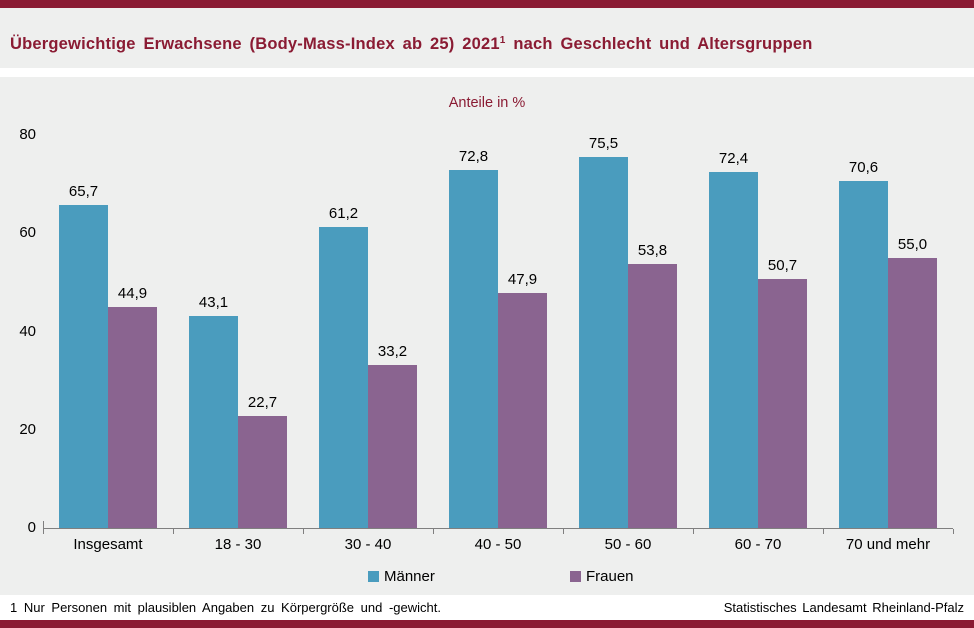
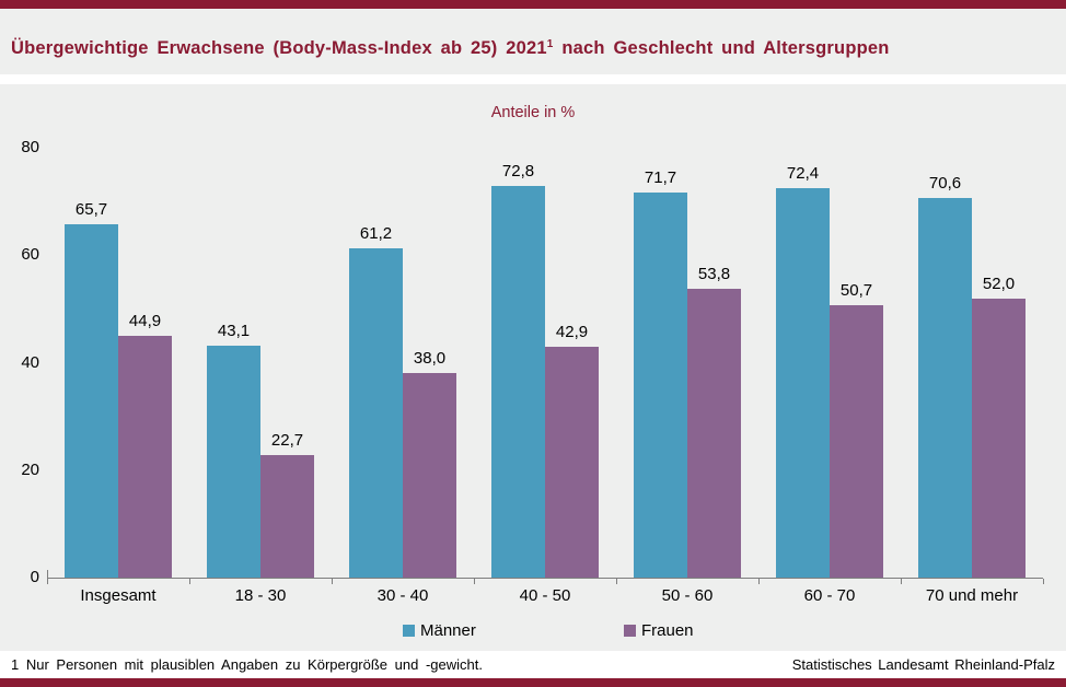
Frauen/30 - 40: 33,2 -> 38,0
Frauen/40 - 50: 47,9 -> 42,9
Männer/50 - 60: 75,5 -> 71,7
Frauen/70 und mehr: 55,0 -> 52,0
